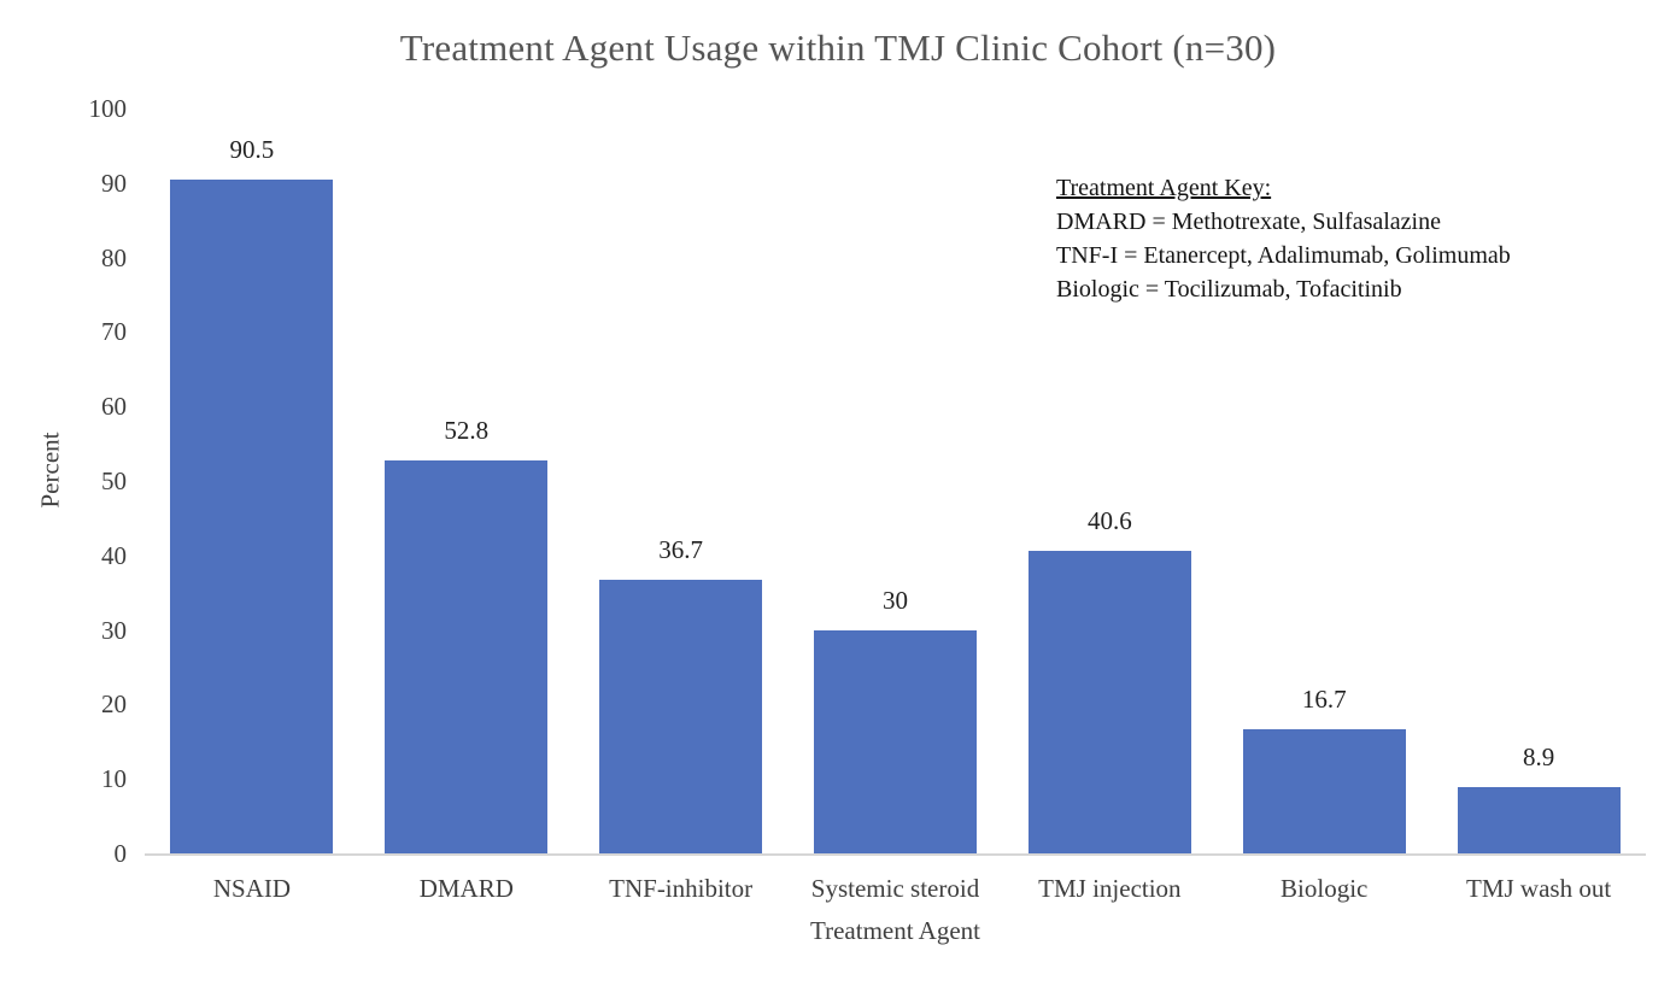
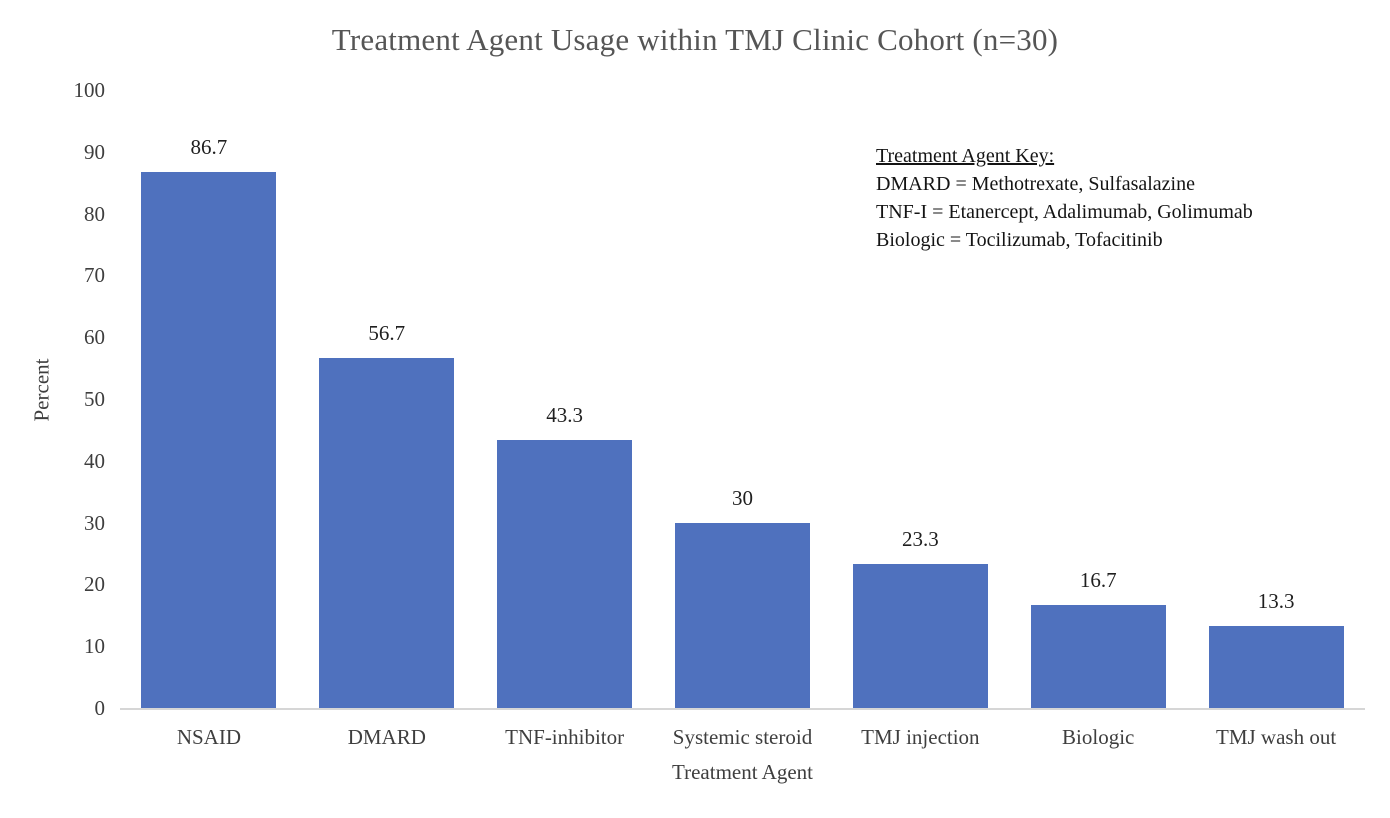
NSAID: 90.5 -> 86.7
DMARD: 52.8 -> 56.7
TNF-inhibitor: 36.7 -> 43.3
TMJ injection: 40.6 -> 23.3
TMJ wash out: 8.9 -> 13.3
